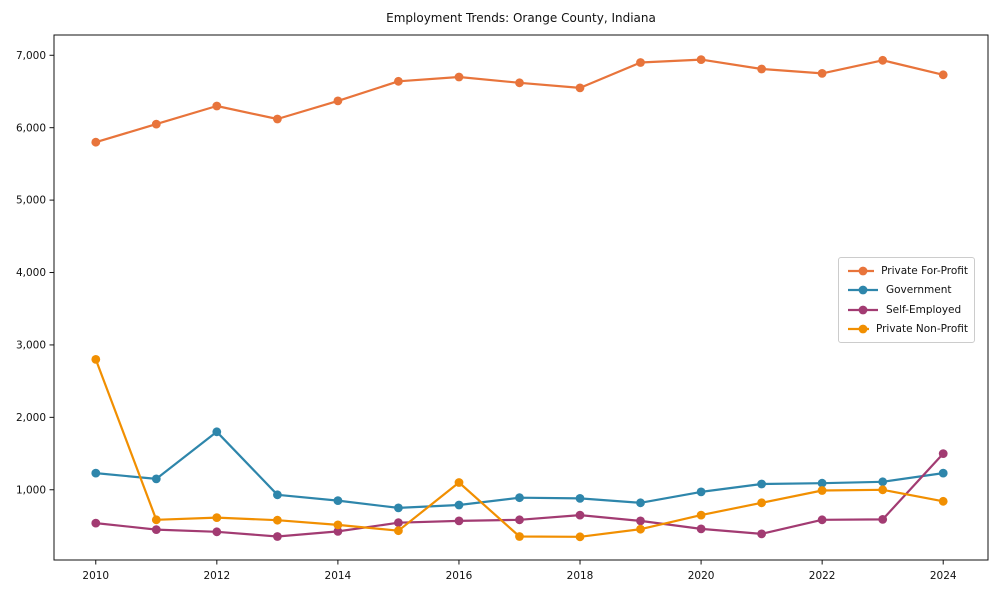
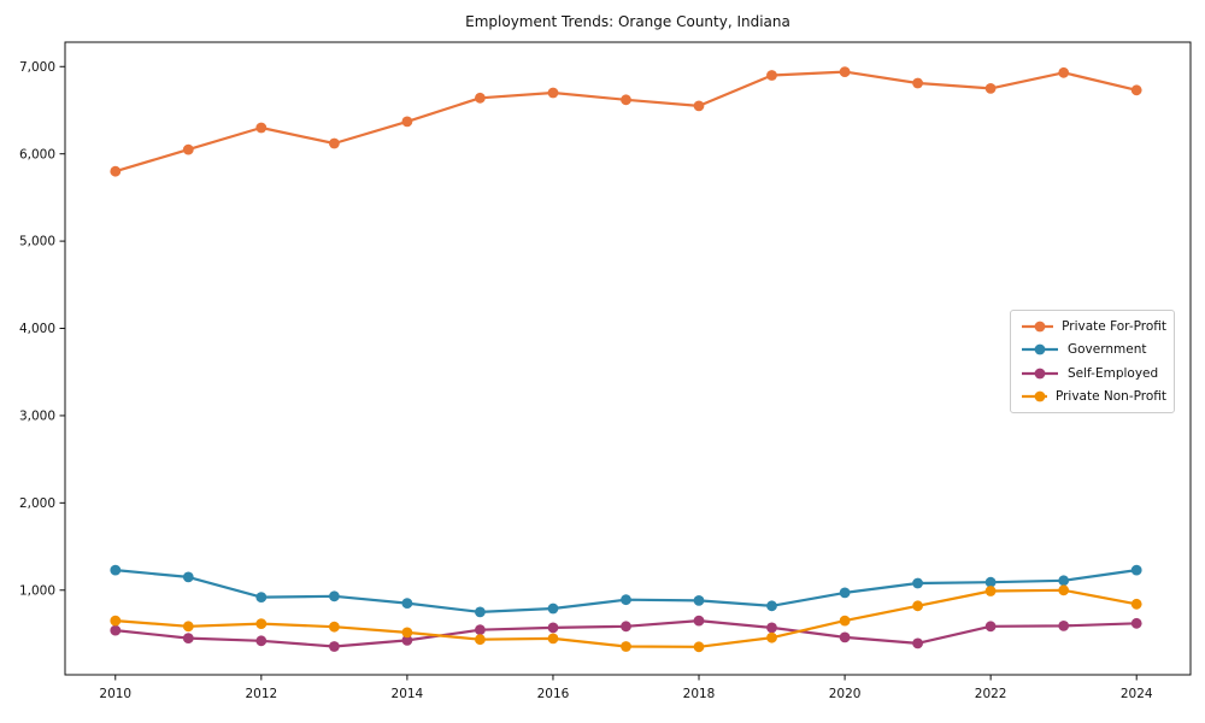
Private Non-Profit/2010: 2800 -> 600
Government/2012: 1800 -> 900
Private Non-Profit/2016: 1100 -> 400
Self-Employed/2024: 1500 -> 600
